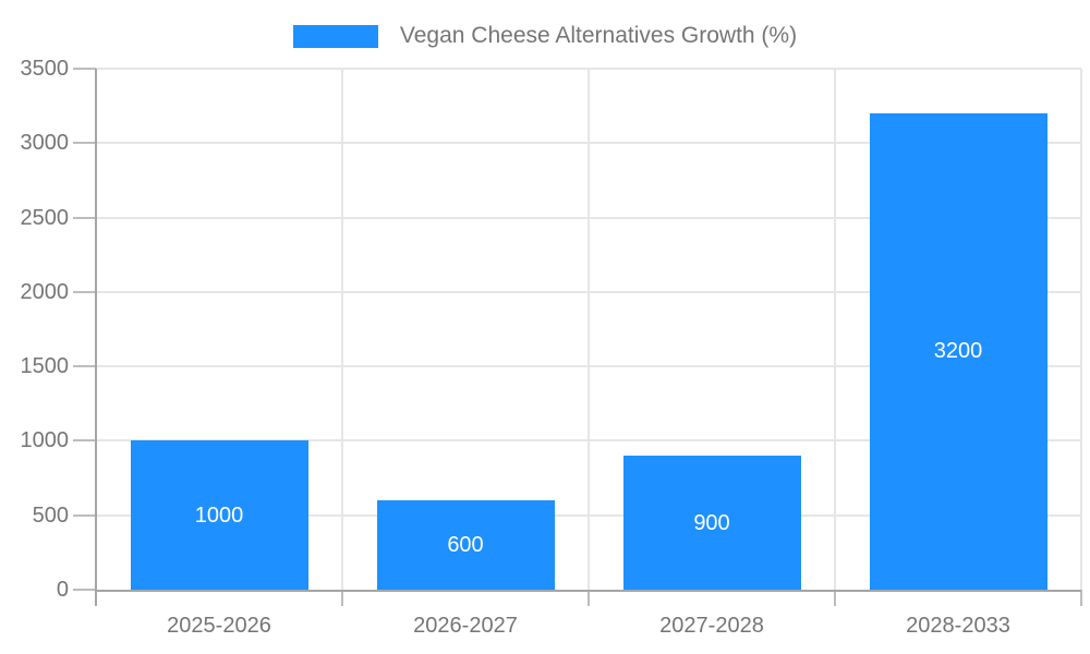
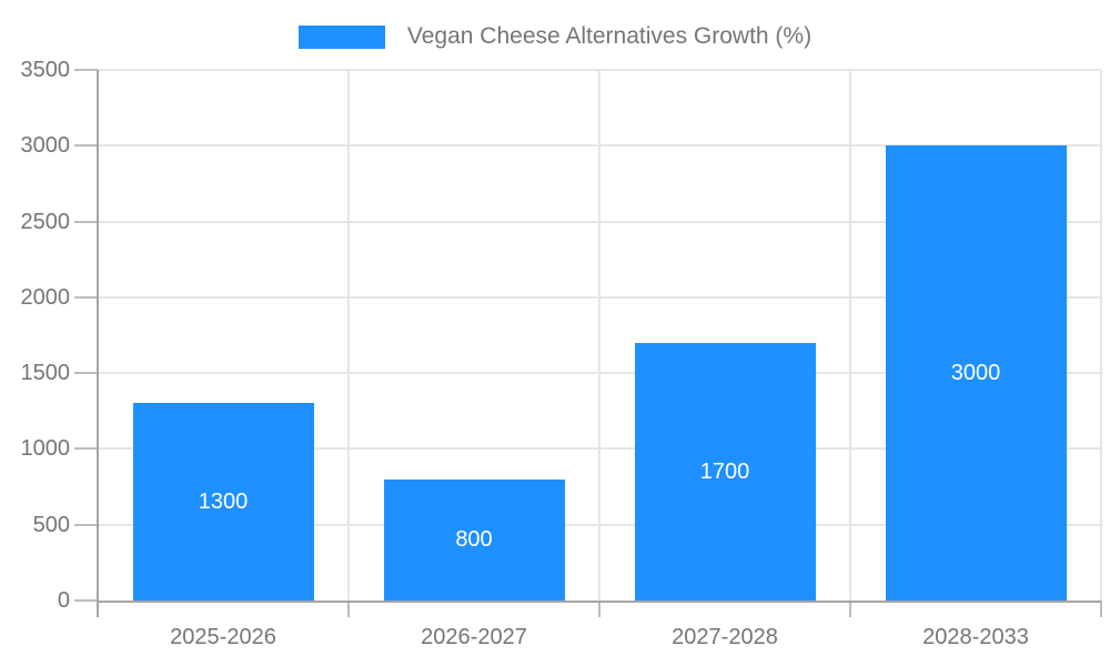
2025-2026: 1000 -> 1300
2026-2027: 600 -> 800
2027-2028: 900 -> 1700
2028-2033: 3200 -> 3000
